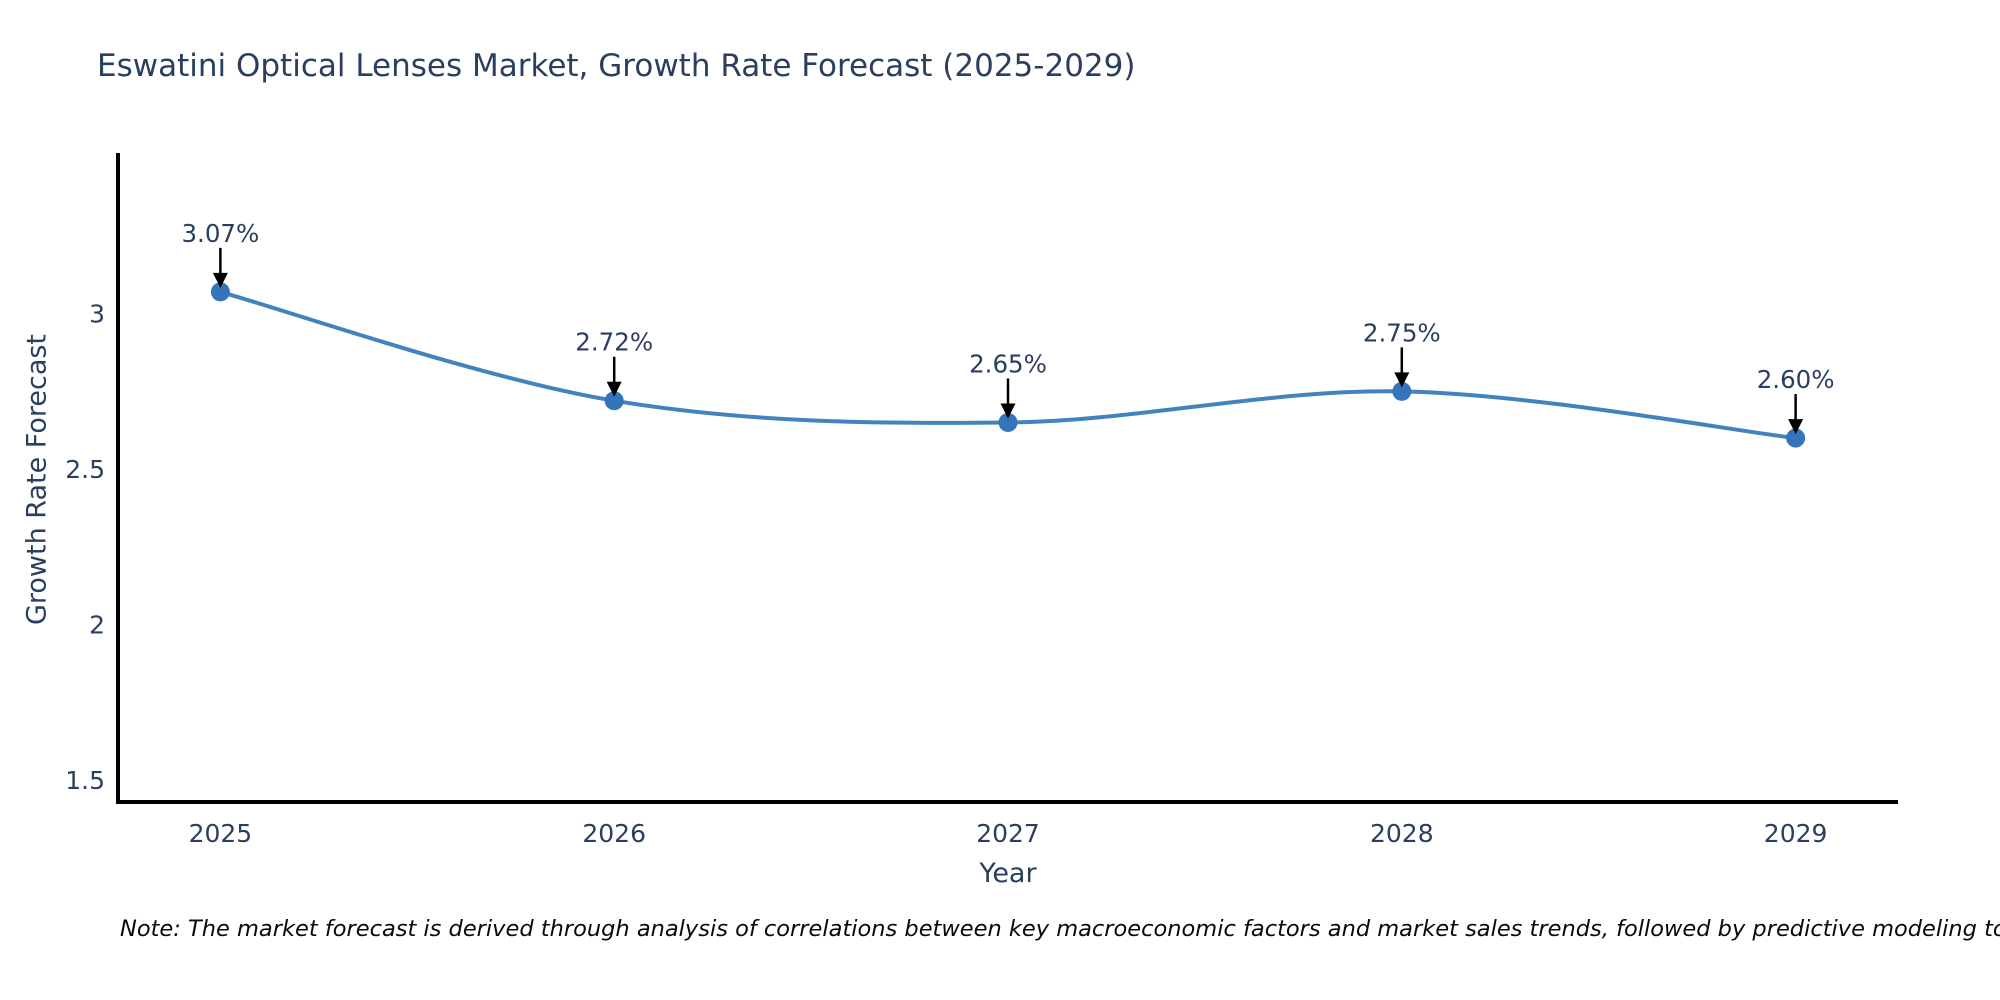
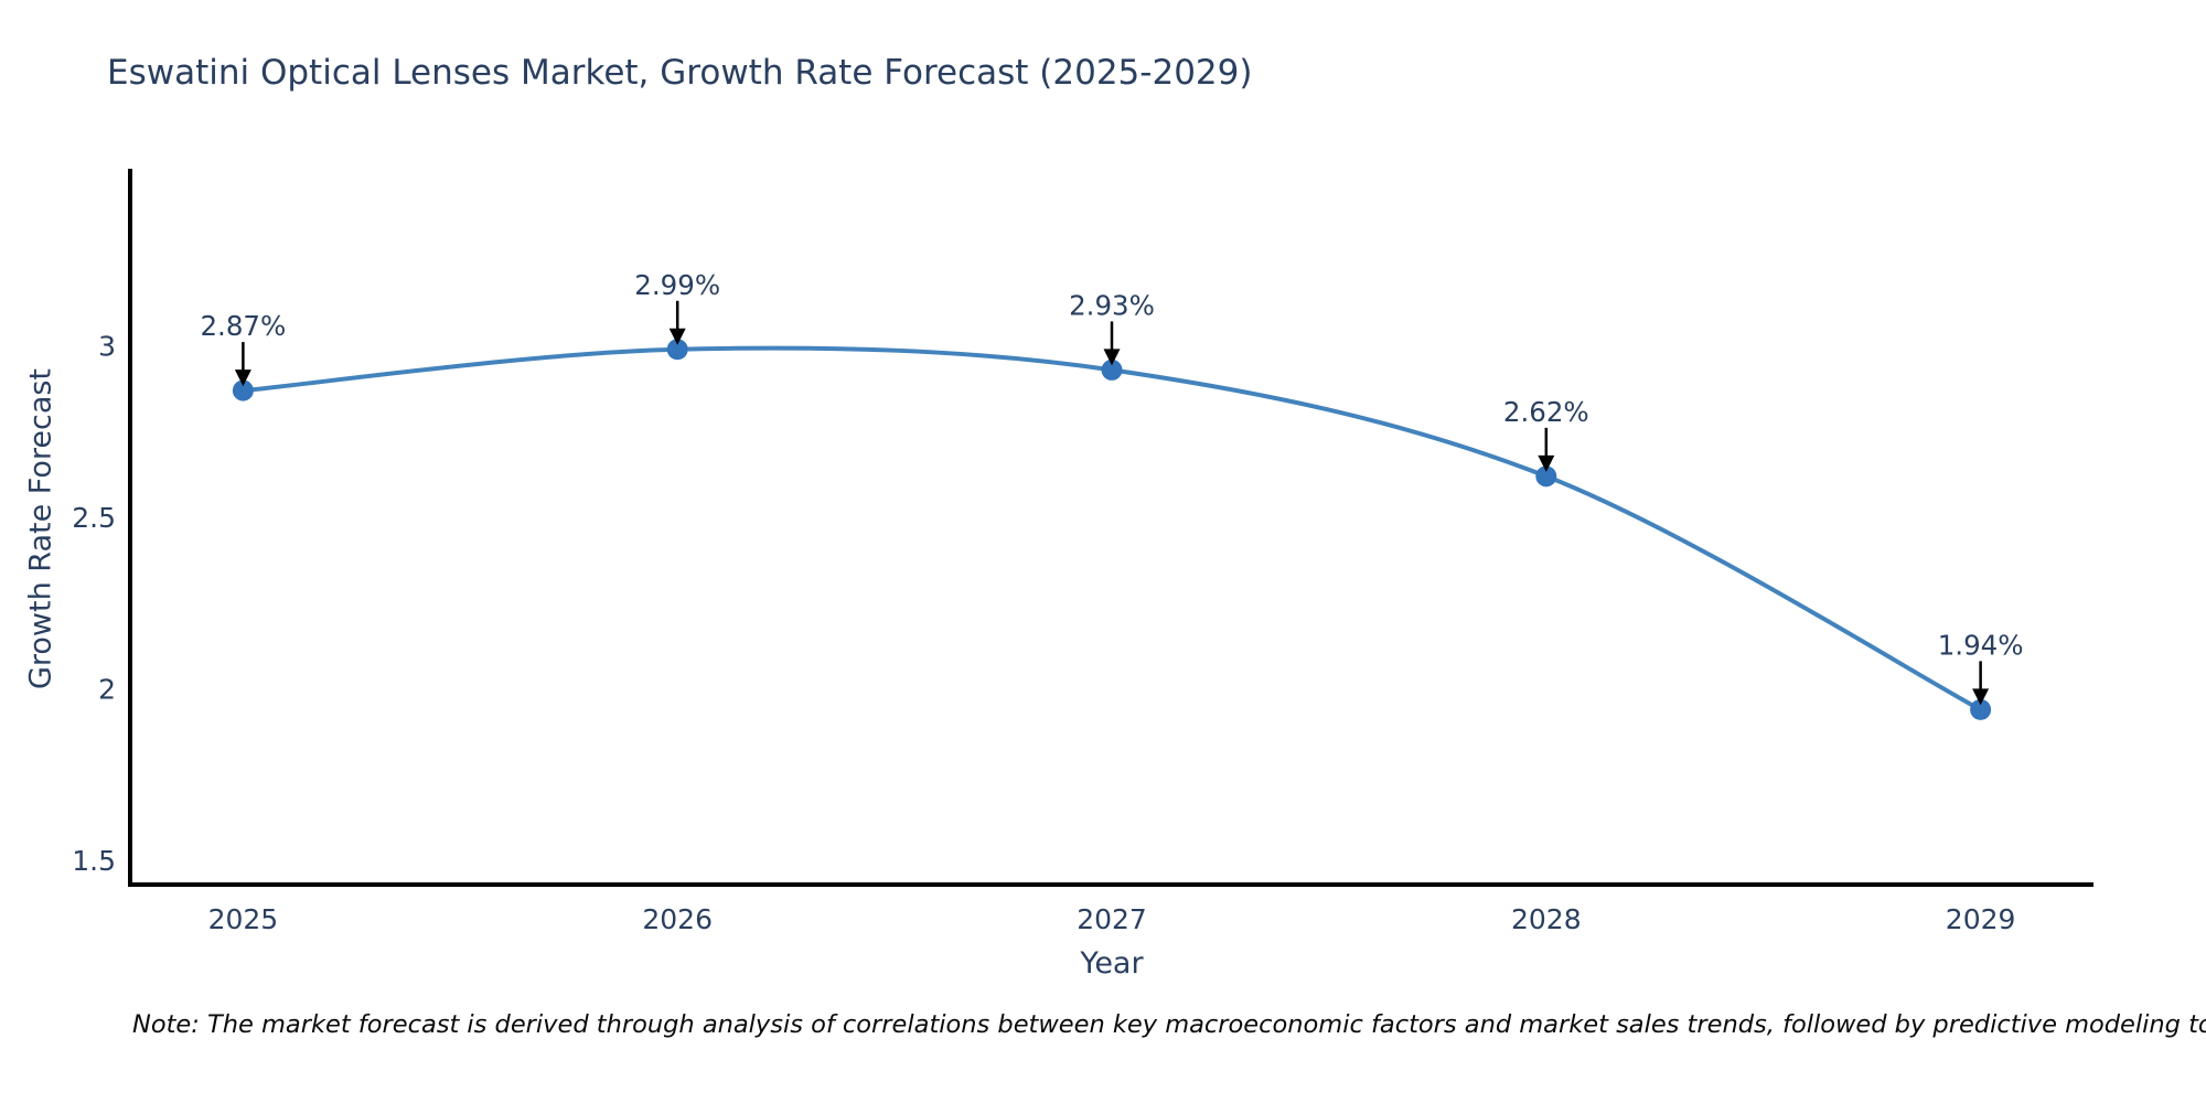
2025: 3.07% -> 2.87%
2026: 2.72% -> 2.99%
2027: 2.65% -> 2.93%
2028: 2.75% -> 2.62%
2029: 2.60% -> 1.94%
